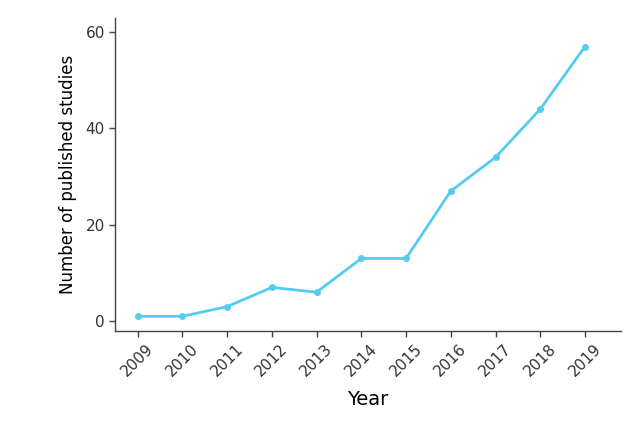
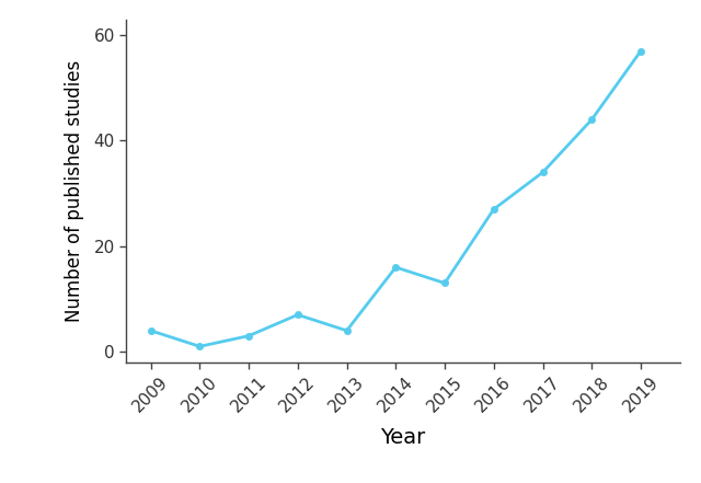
2009: 1 -> 4
2013: 6 -> 4
2014: 13 -> 16
